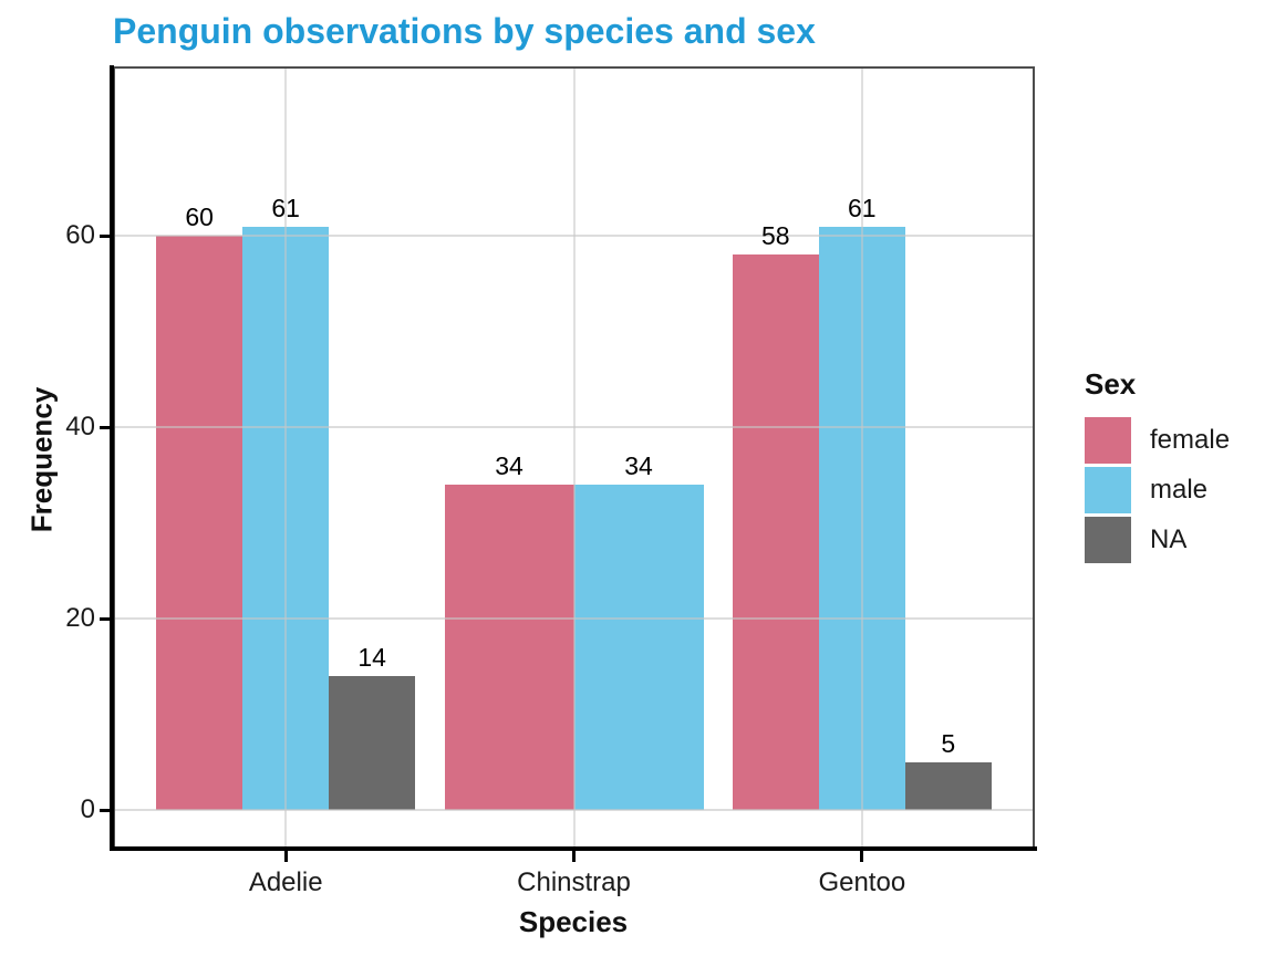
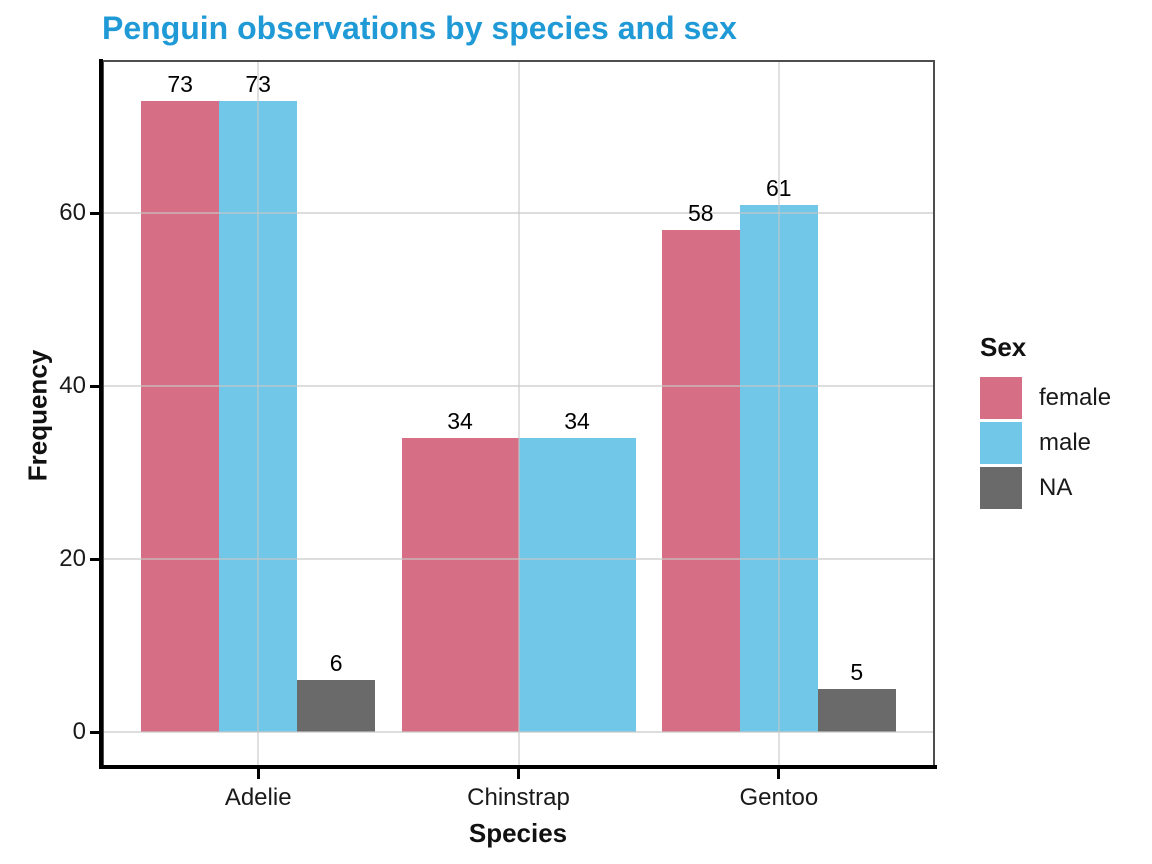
female/Adelie: 60 -> 73
male/Adelie: 61 -> 73
NA/Adelie: 14 -> 6
